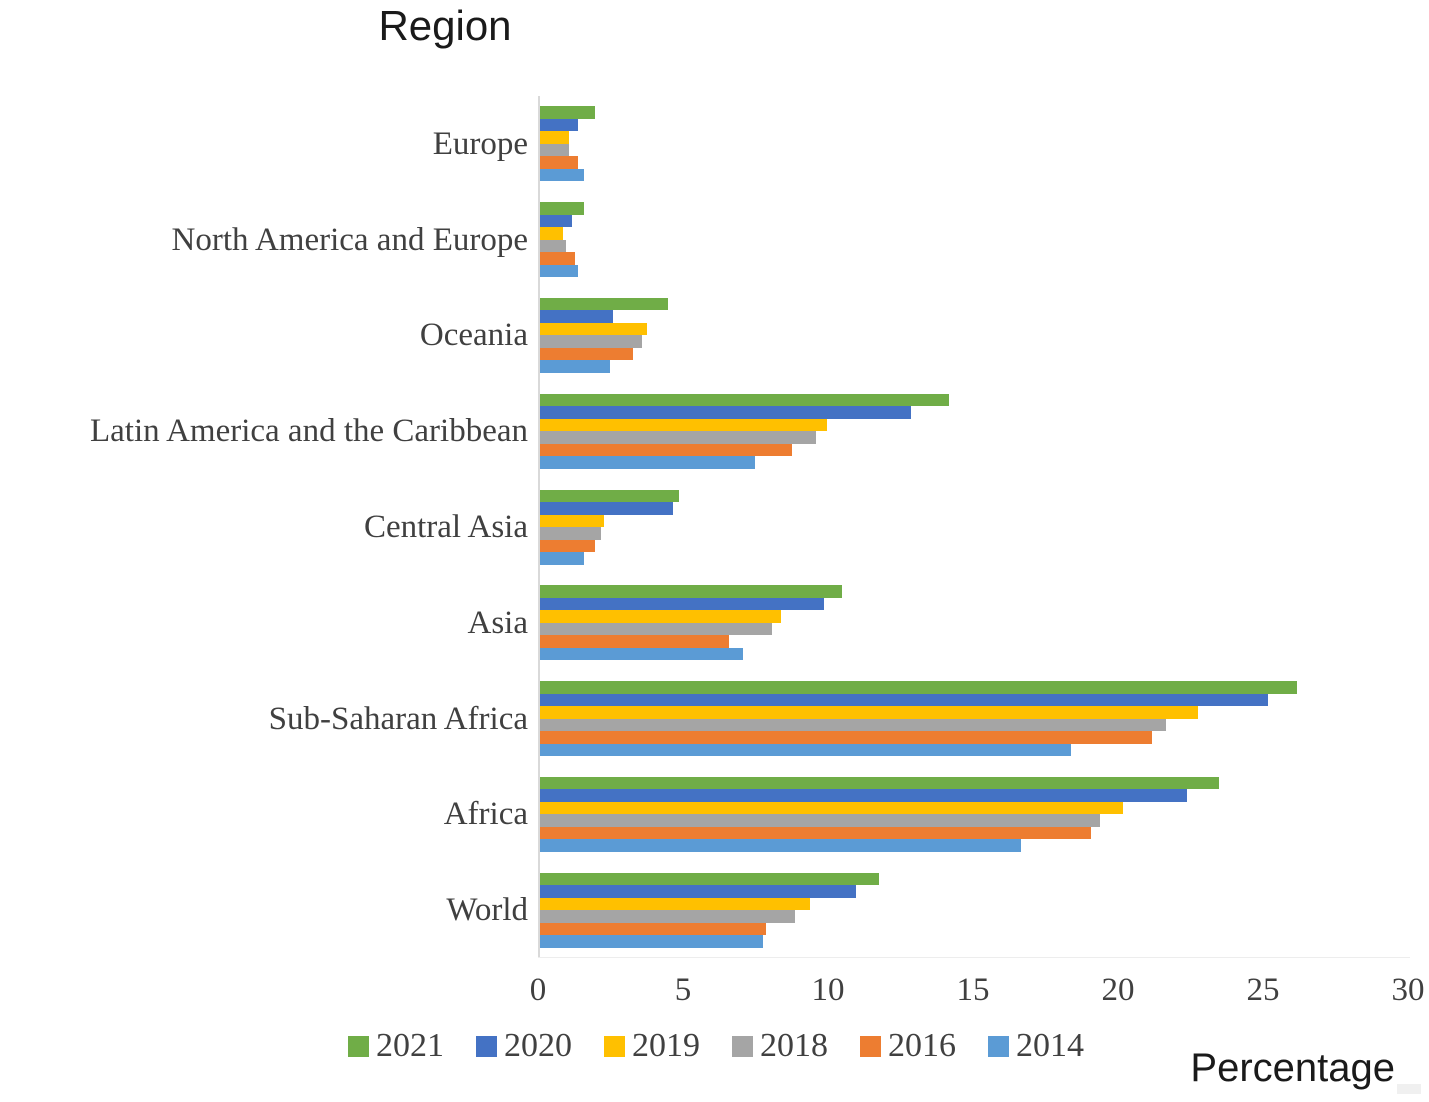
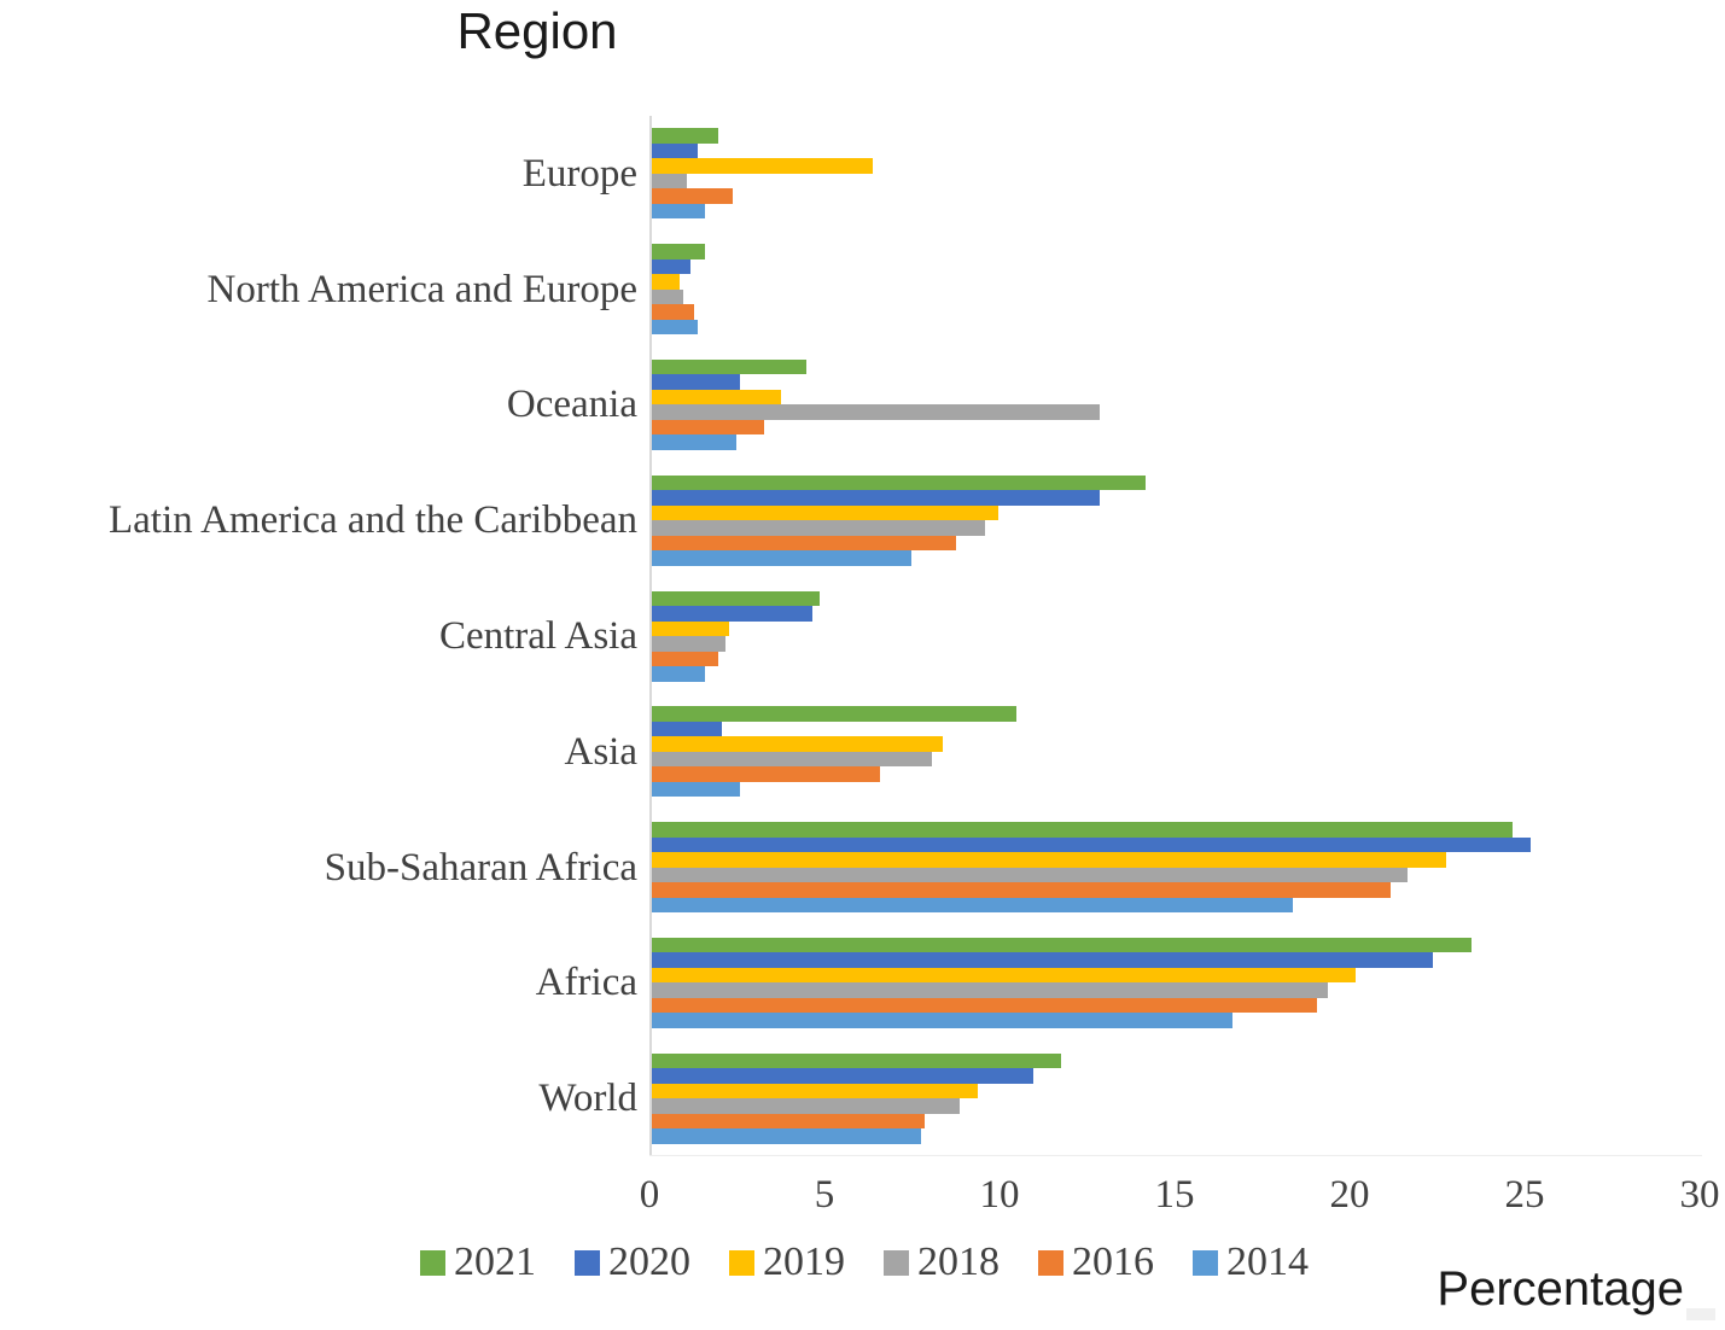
2019/Europe: 1.0 -> 6.3
2016/Europe: 1.3 -> 2.3
2018/Oceania: 3.5 -> 12.8
2020/Asia: 9.8 -> 2.0
2014/Asia: 7.0 -> 2.5
2021/Sub-Saharan Africa: 26.1 -> 24.6
